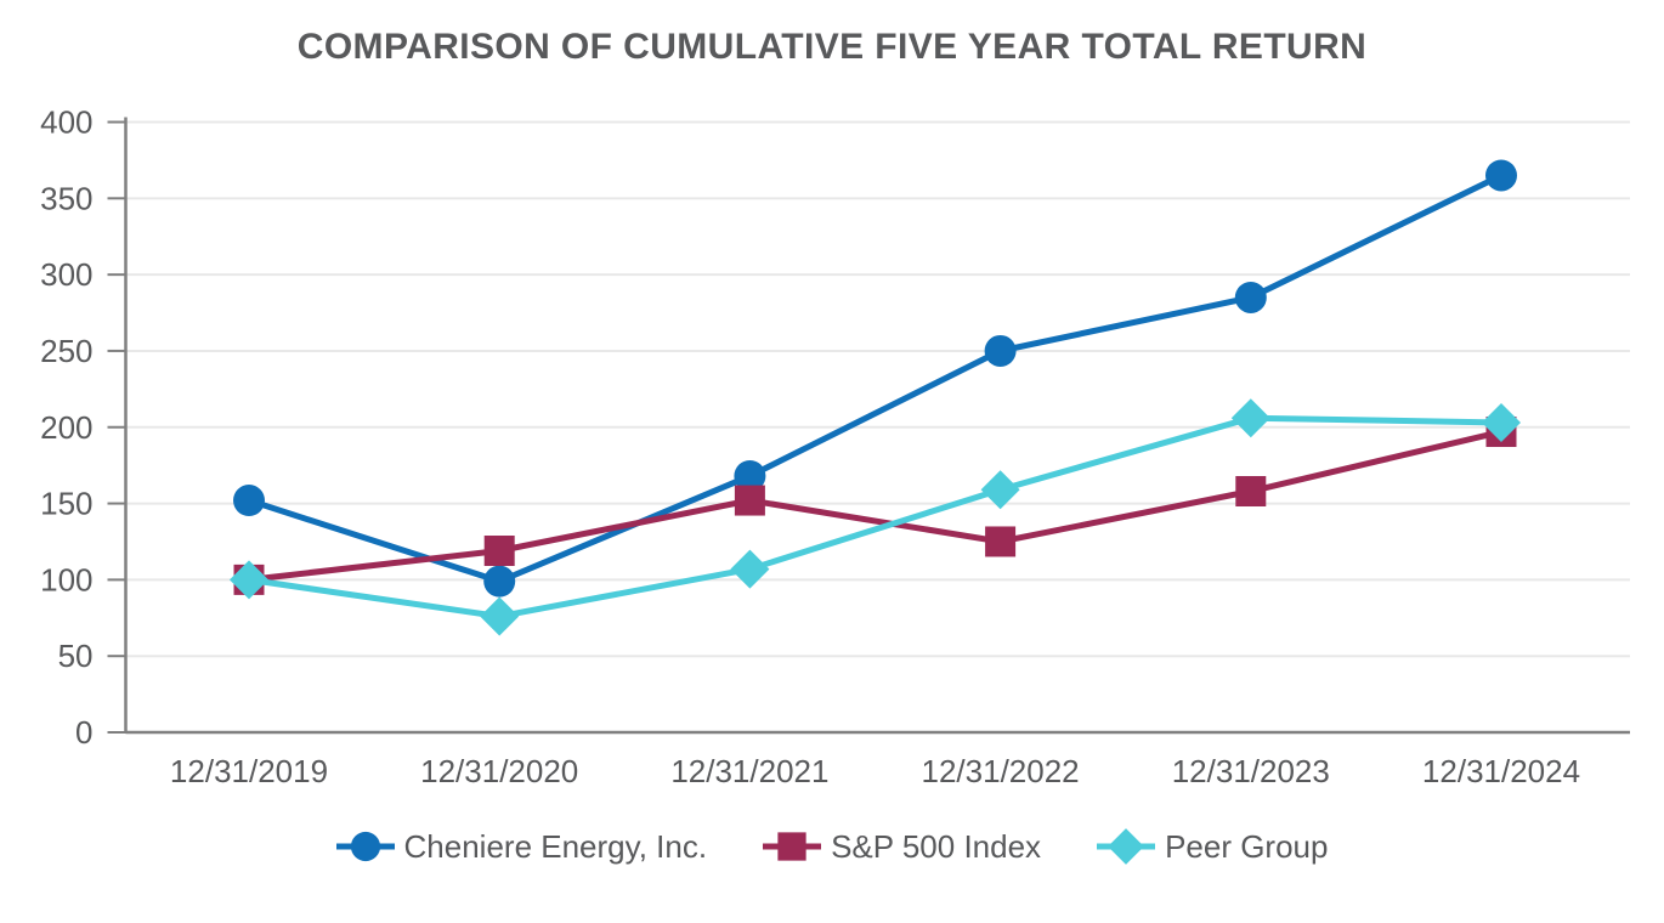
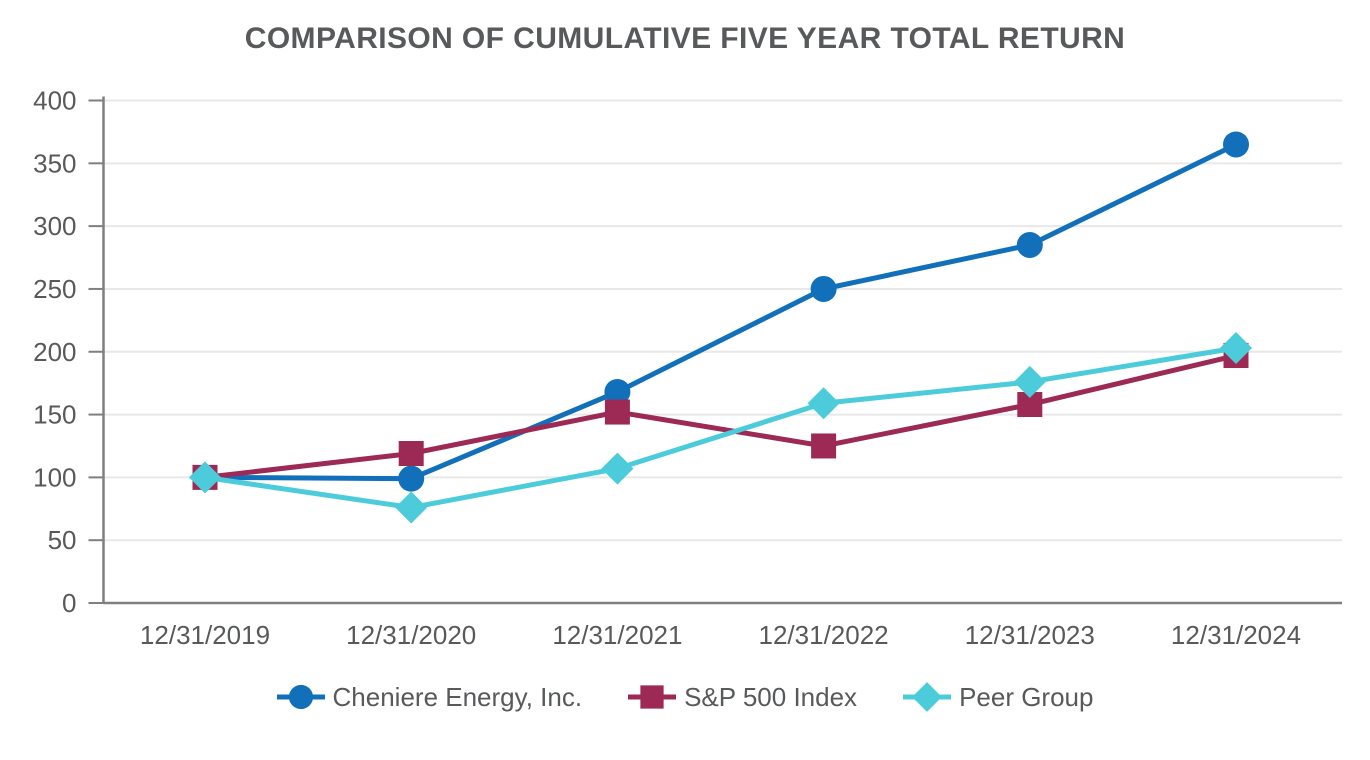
Cheniere Energy, Inc./12/31/2019: 152 -> 100
Peer Group/12/31/2023: 206 -> 176
